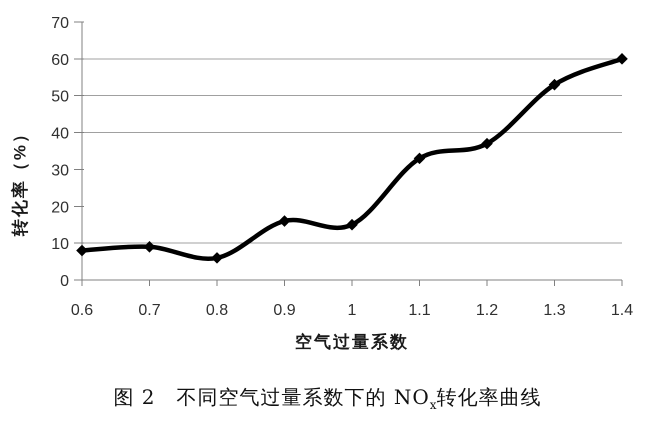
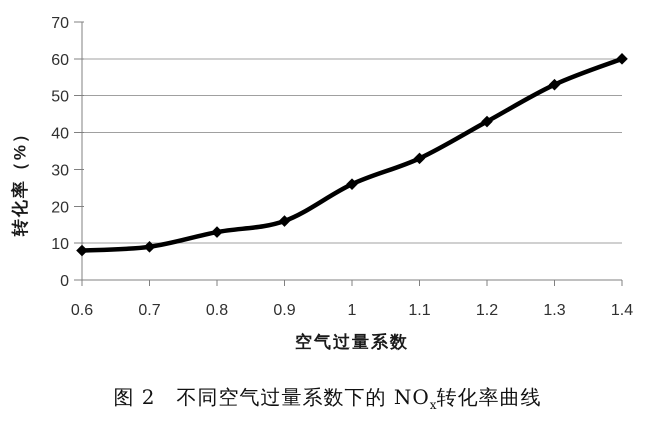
0.8: 6 -> 13
1: 15 -> 26
1.2: 37 -> 43
